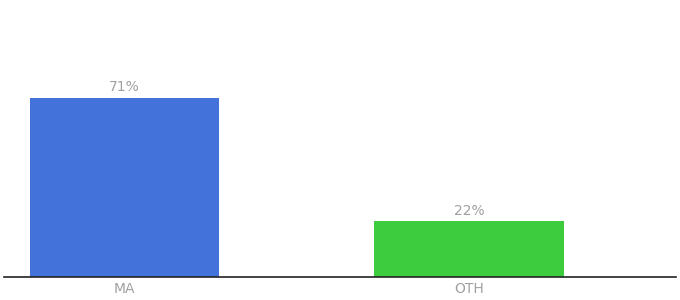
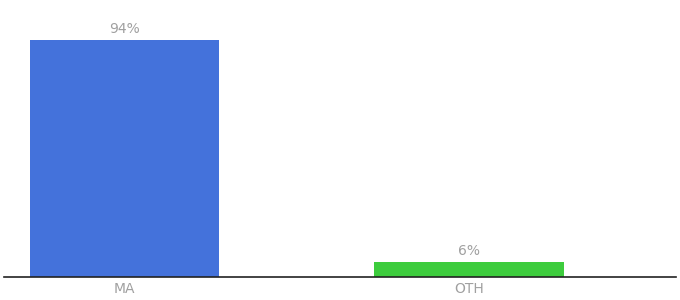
MA: 71% -> 94%
OTH: 22% -> 6%
